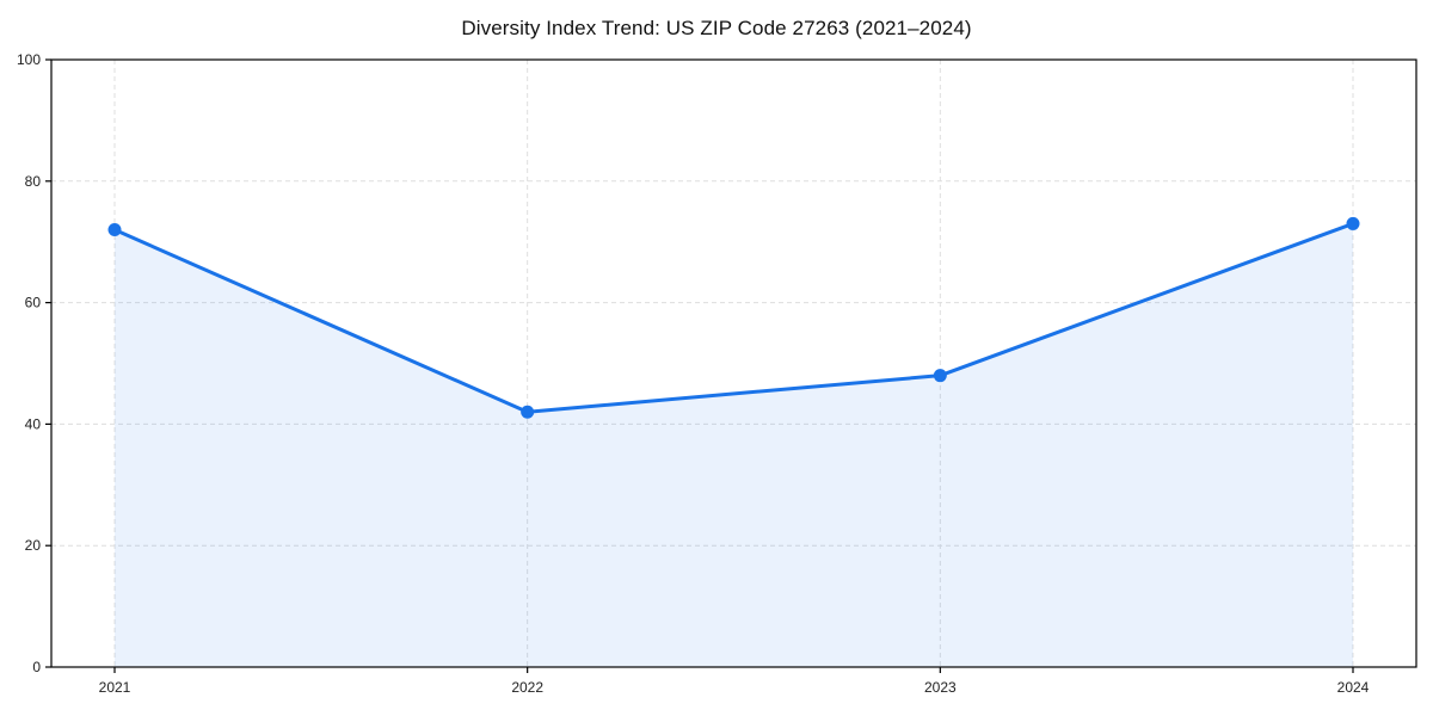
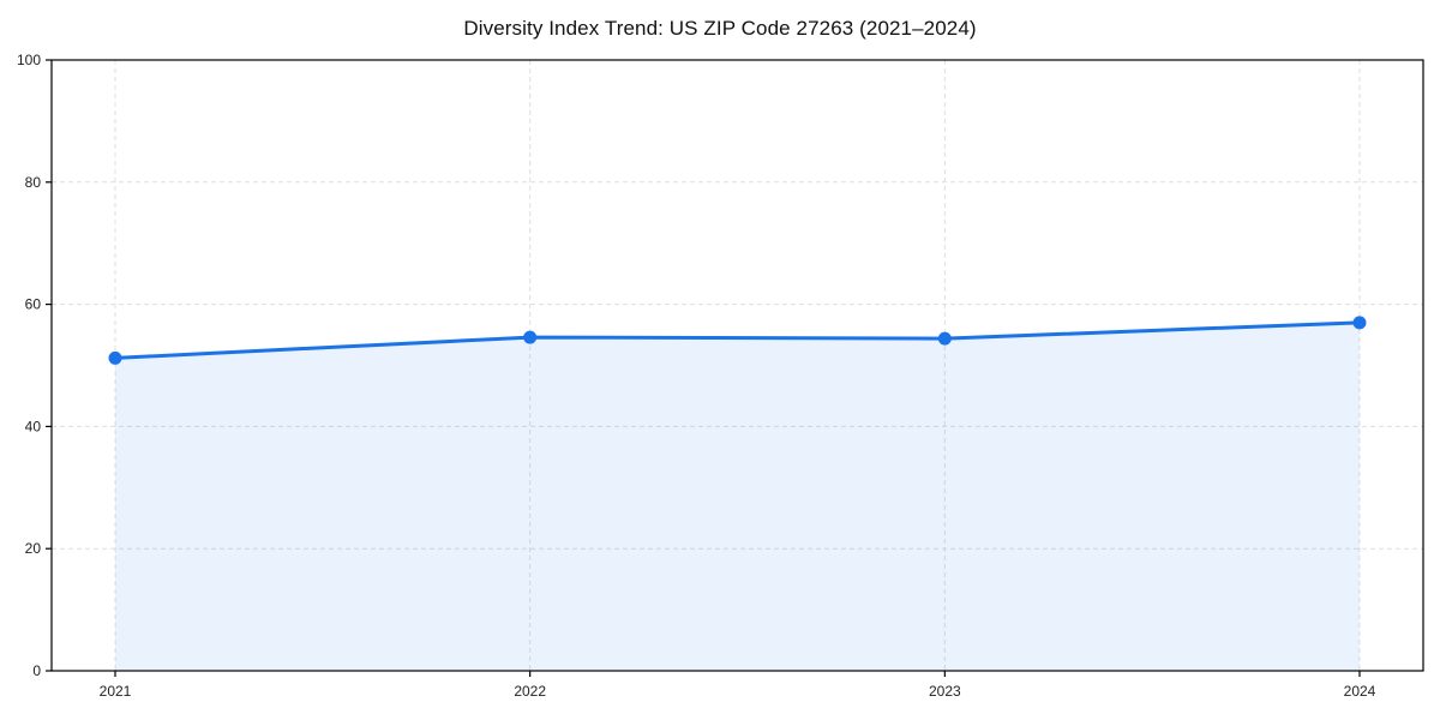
2021: 72 -> 51
2022: 42 -> 55
2023: 48 -> 54
2024: 73 -> 57
